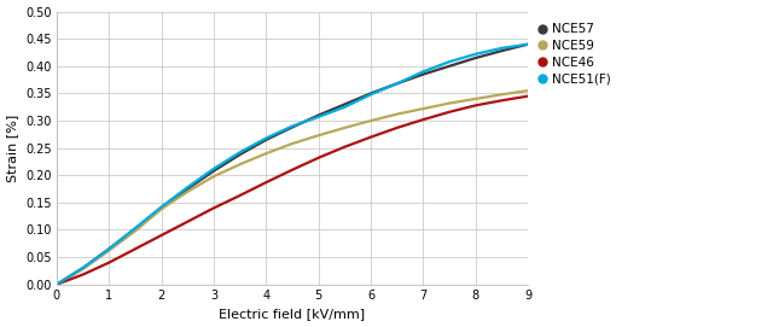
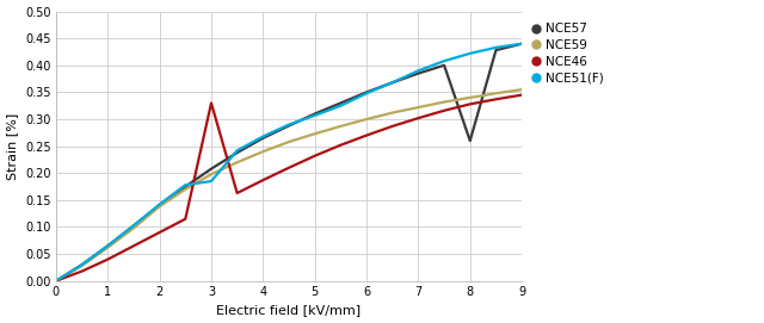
NCE46/3: 0.140 -> 0.330
NCE51(F)/3: 0.212 -> 0.185
NCE57/8: 0.415 -> 0.260
